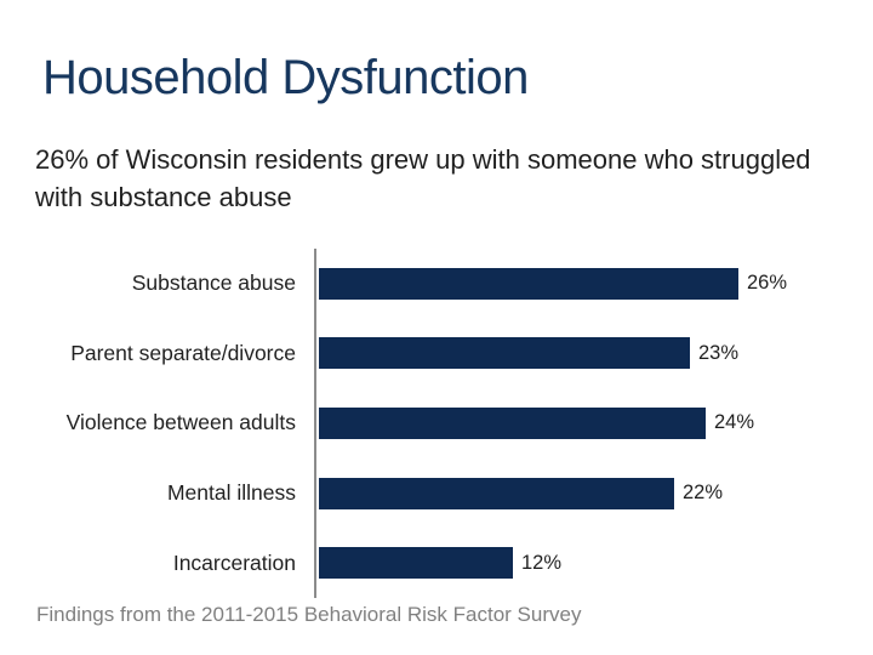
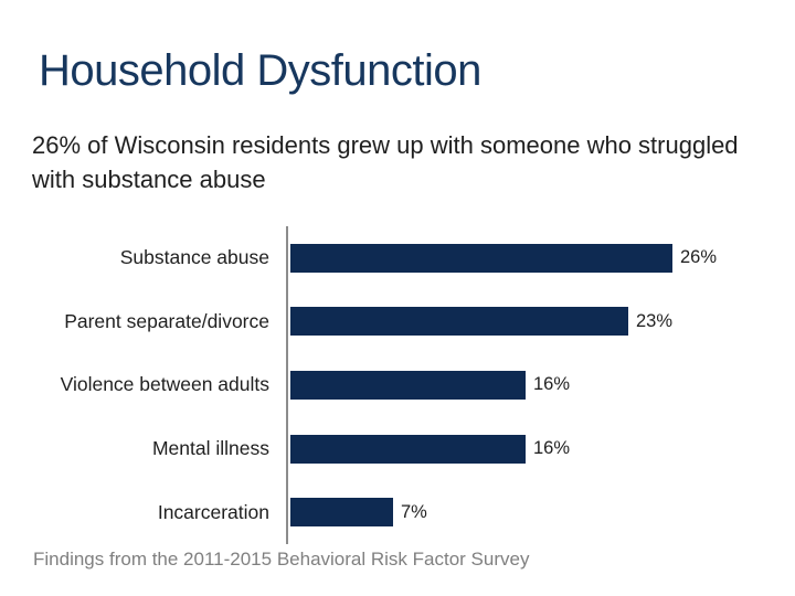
Violence between adults: 24% -> 16%
Mental illness: 22% -> 16%
Incarceration: 12% -> 7%
